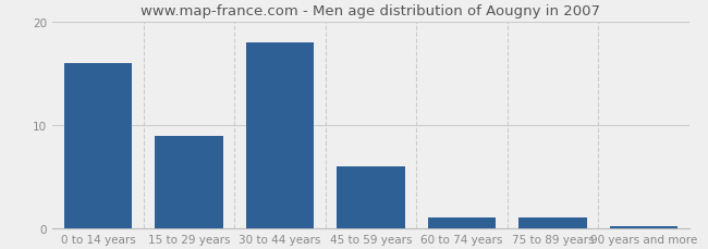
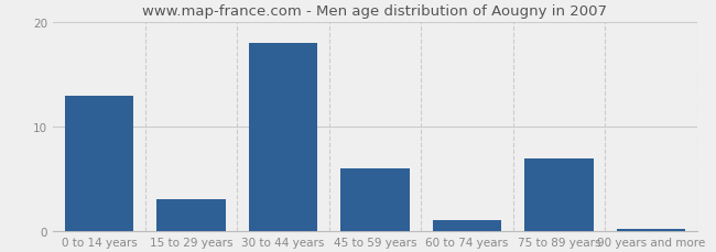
0 to 14 years: 16.0 -> 13.0
15 to 29 years: 9.0 -> 3.0
75 to 89 years: 1.0 -> 7.0
